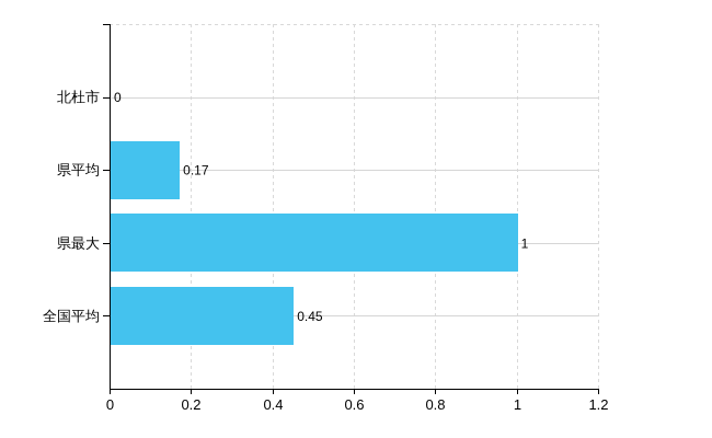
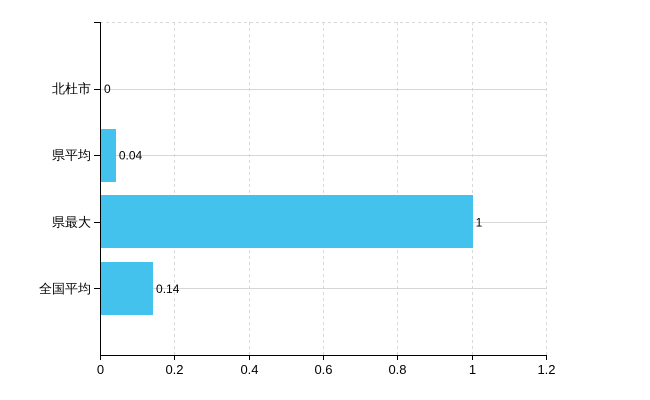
県平均: 0.17 -> 0.04
全国平均: 0.45 -> 0.14
